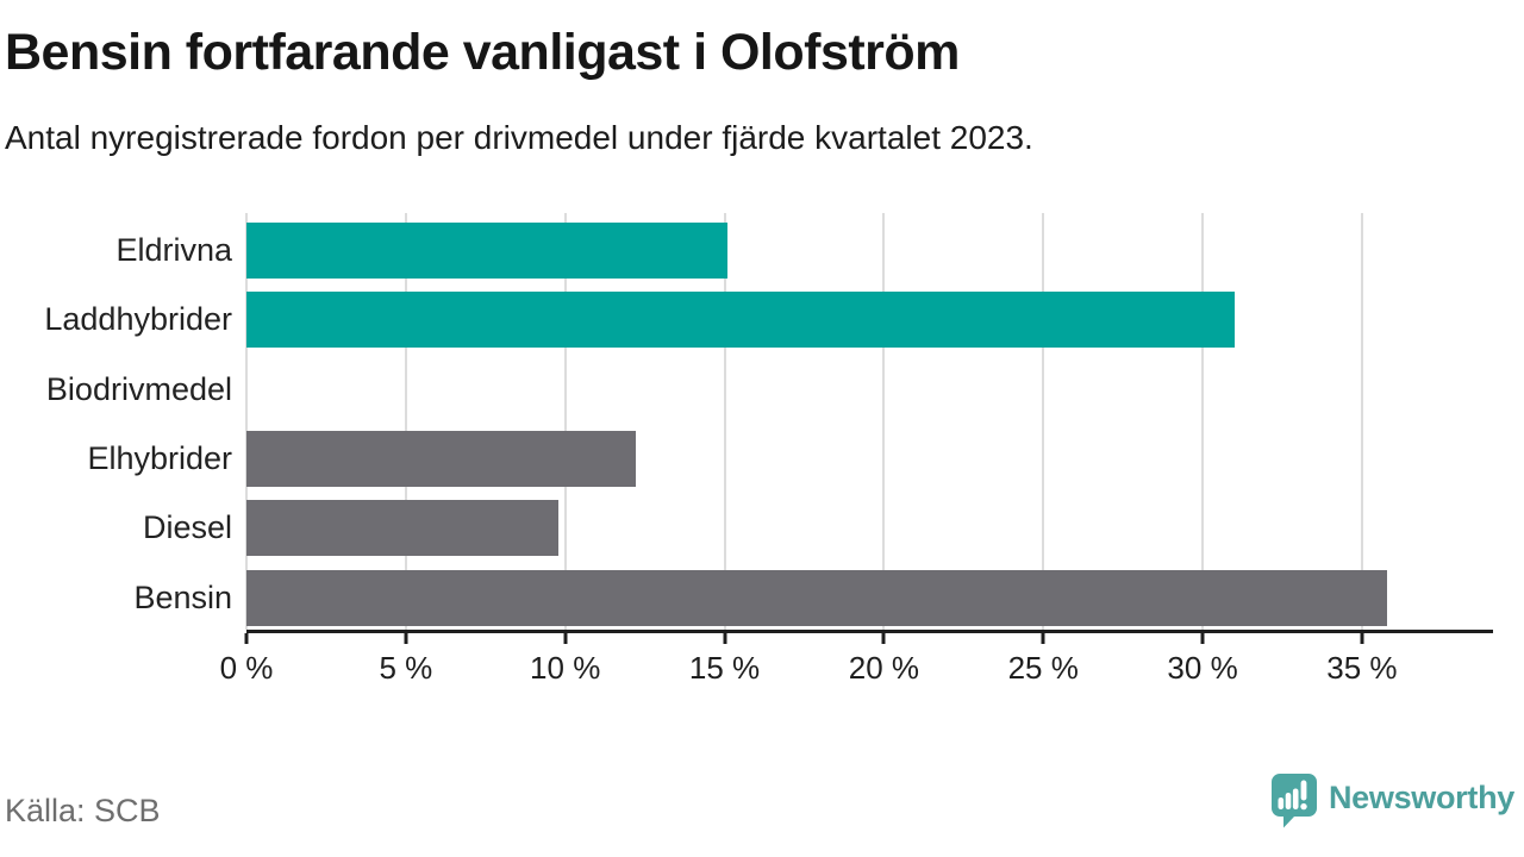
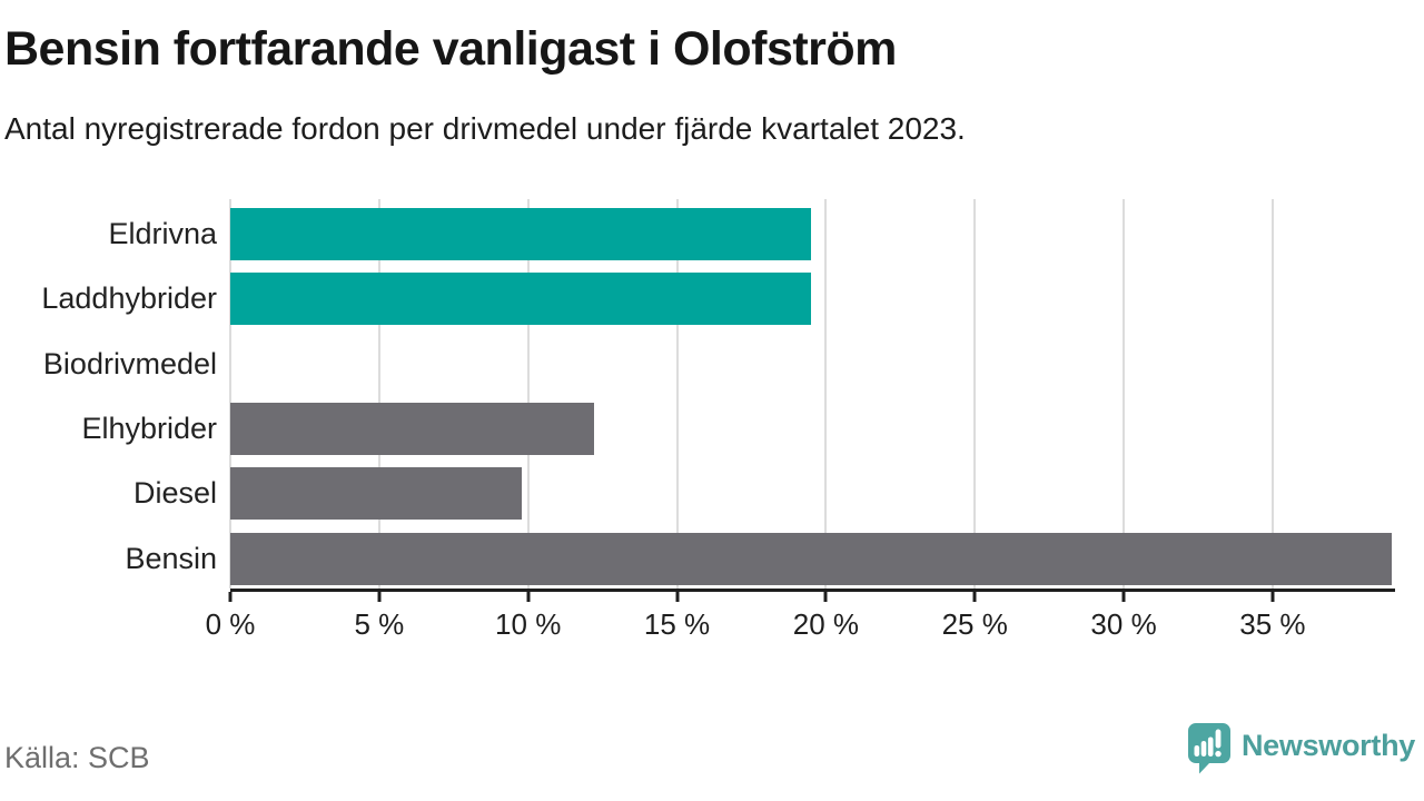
Eldrivna: 15.1% -> 19.5%
Laddhybrider: 31.0% -> 19.5%
Bensin: 35.8% -> 39.0%
